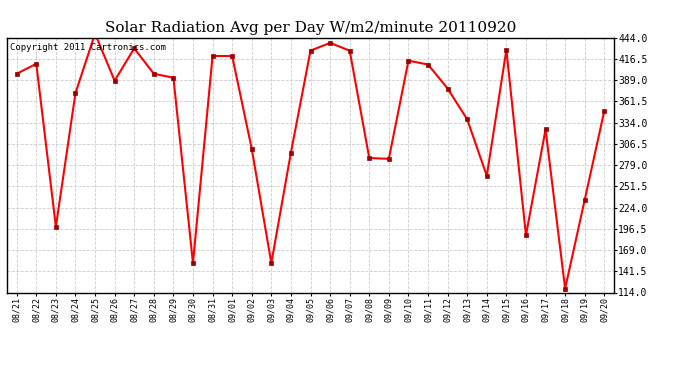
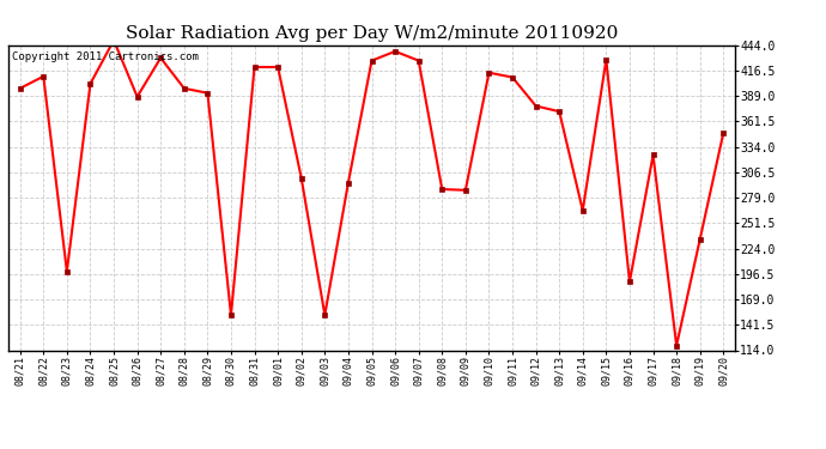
08/24: 372 -> 402
09/13: 338 -> 372
